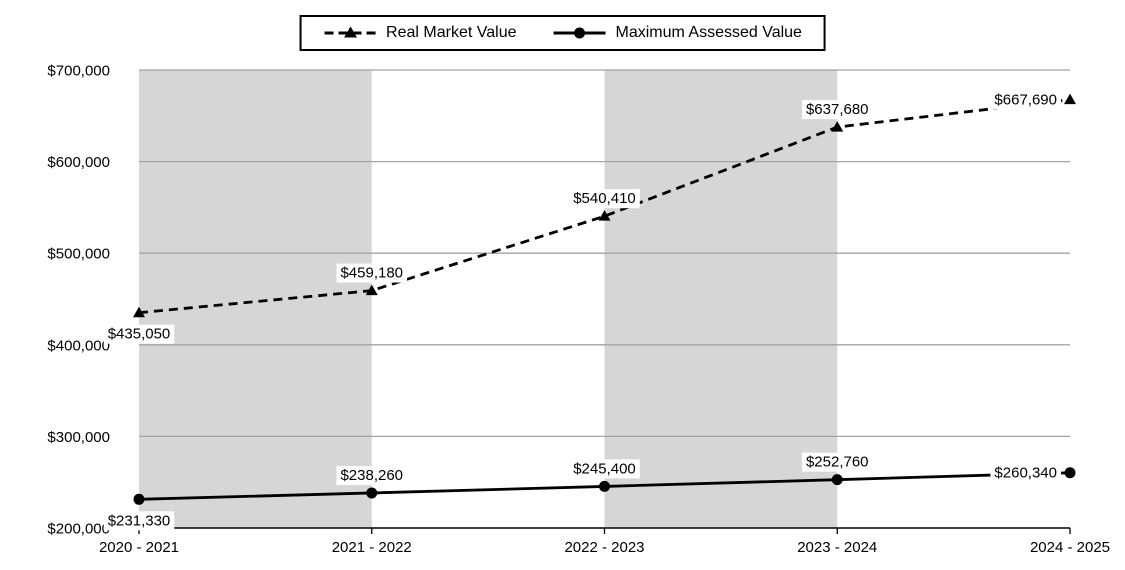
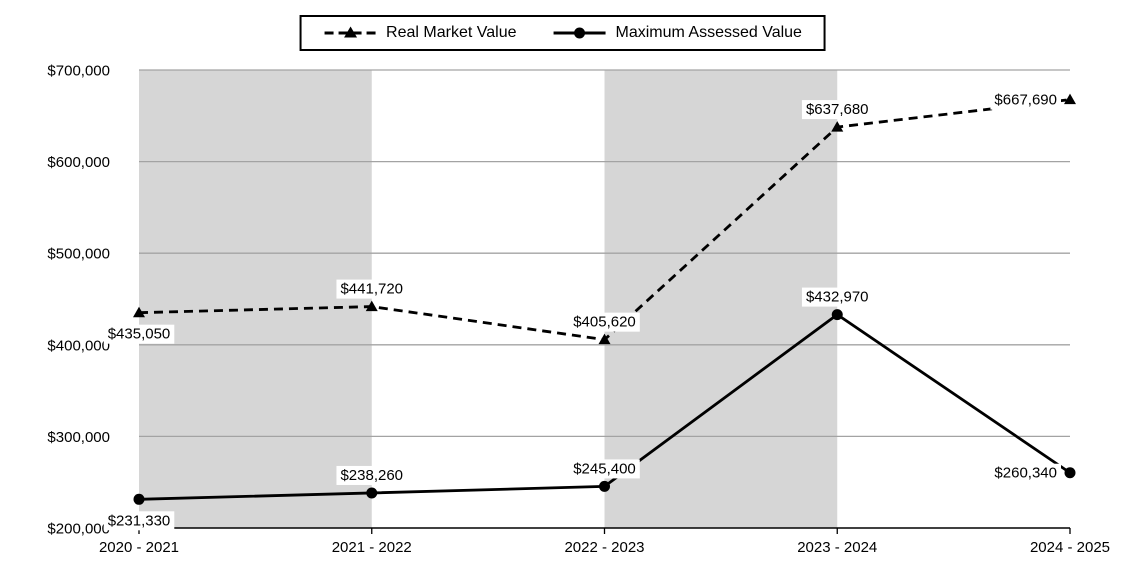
Real Market Value/2021 - 2022: $459,180 -> $441,720
Real Market Value/2022 - 2023: $540,410 -> $405,620
Maximum Assessed Value/2023 - 2024: $252,760 -> $432,970
